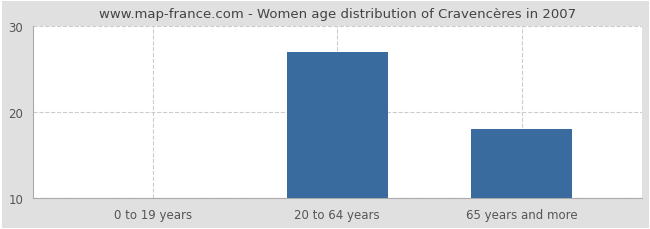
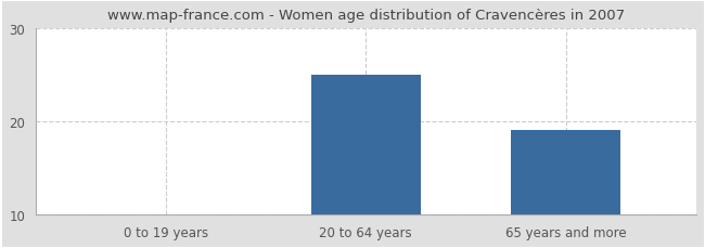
20 to 64 years: 27 -> 25
65 years and more: 18 -> 19
